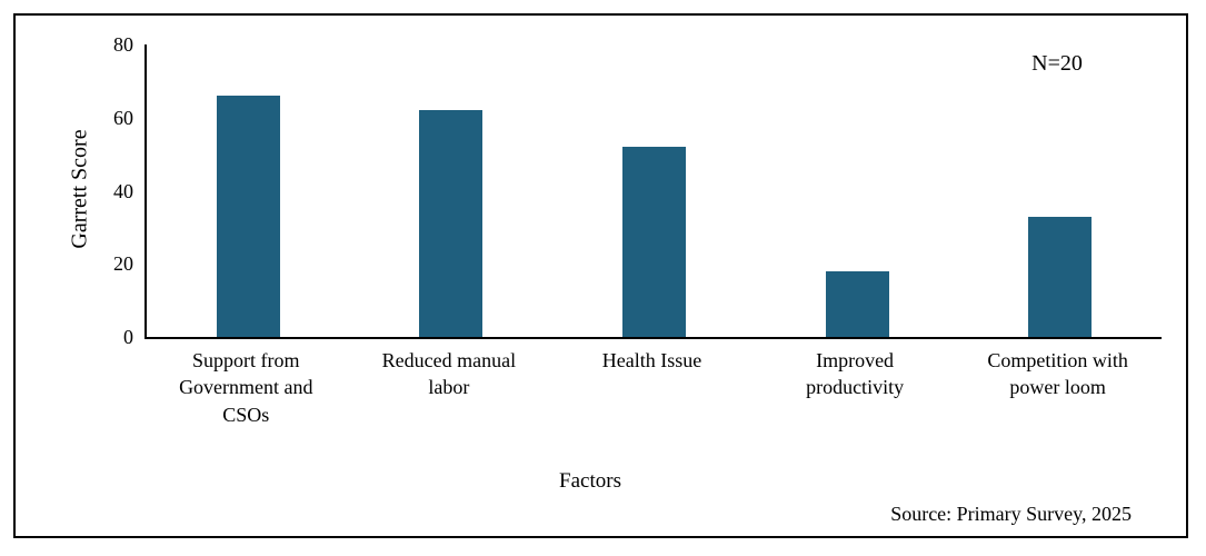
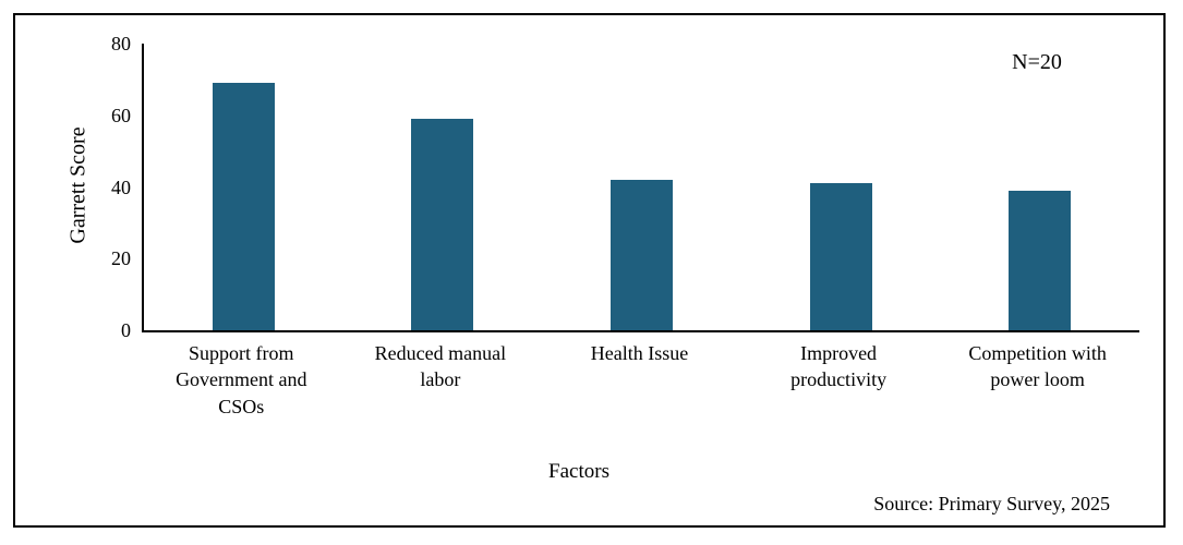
Support from Government and CSOs: 66 -> 69
Reduced manual labor: 62 -> 59
Health Issue: 52 -> 42
Improved productivity: 18 -> 41
Competition with power loom: 33 -> 39
